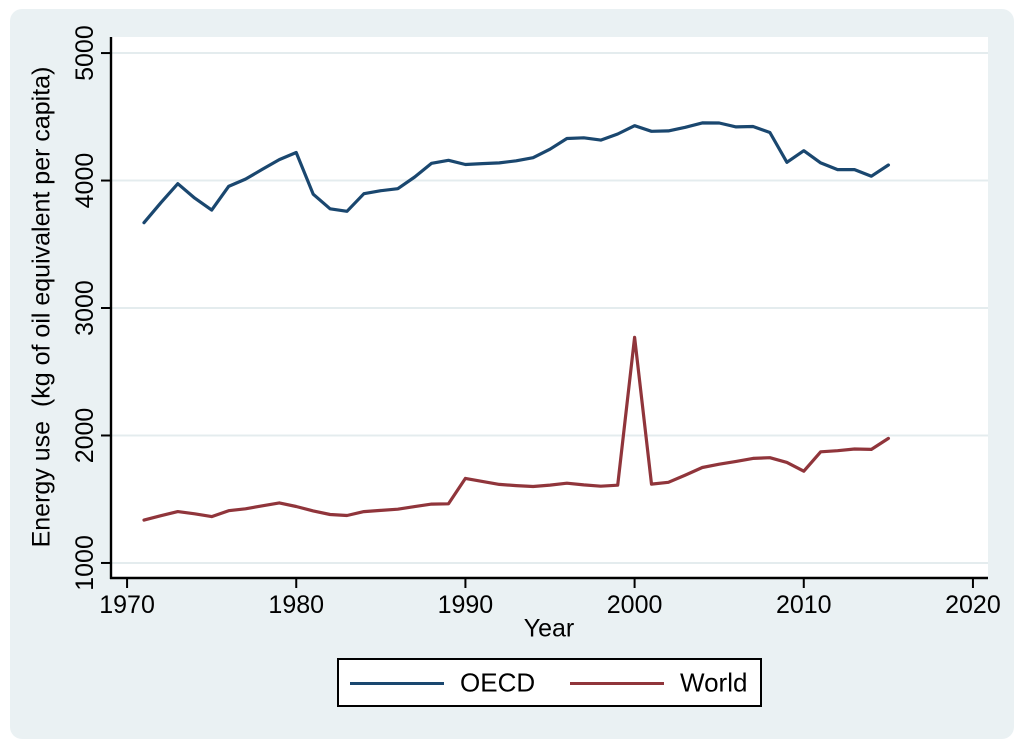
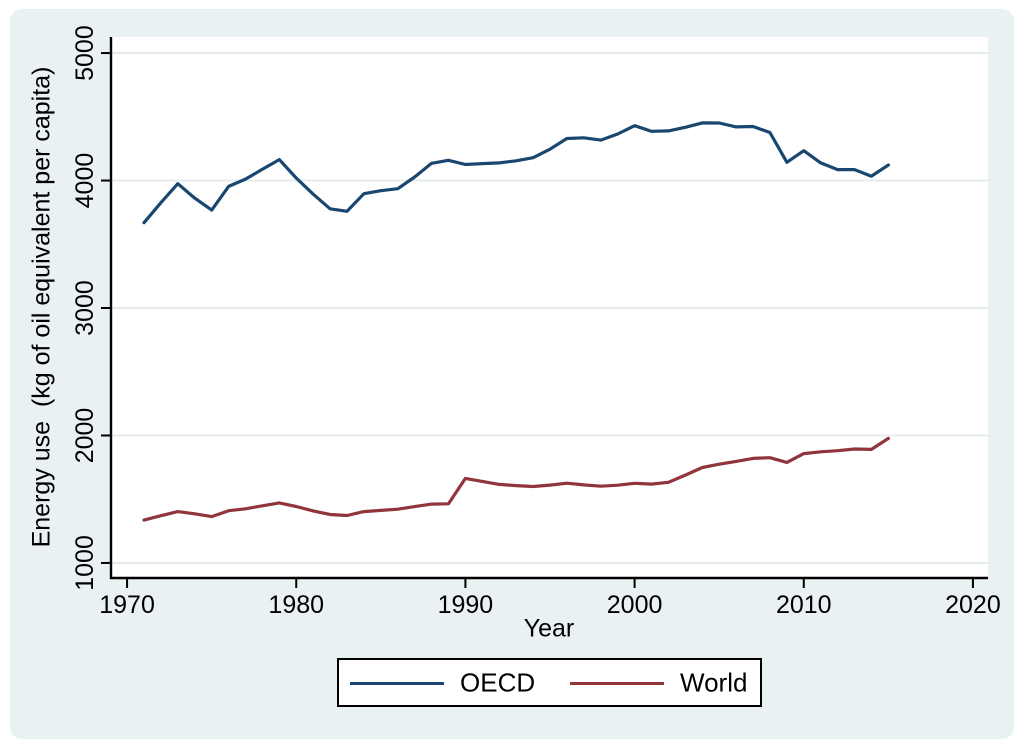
OECD/1980: 4220 -> 4020
World/2000: 2770 -> 1620
World/2010: 1720 -> 1860
